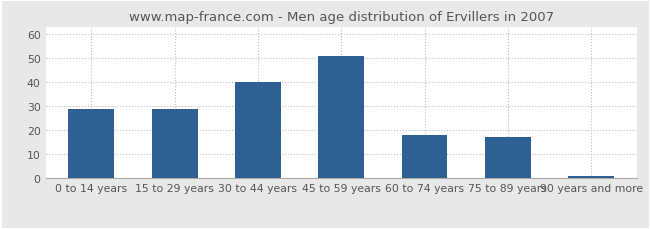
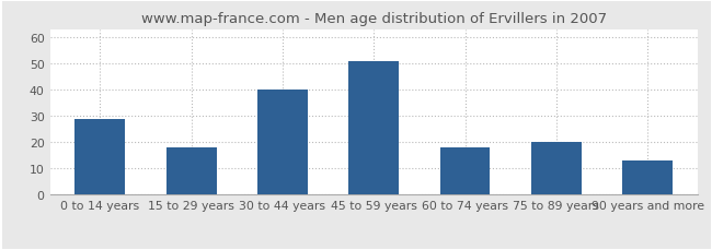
15 to 29 years: 29 -> 18
75 to 89 years: 17 -> 20
90 years and more: 1 -> 13
